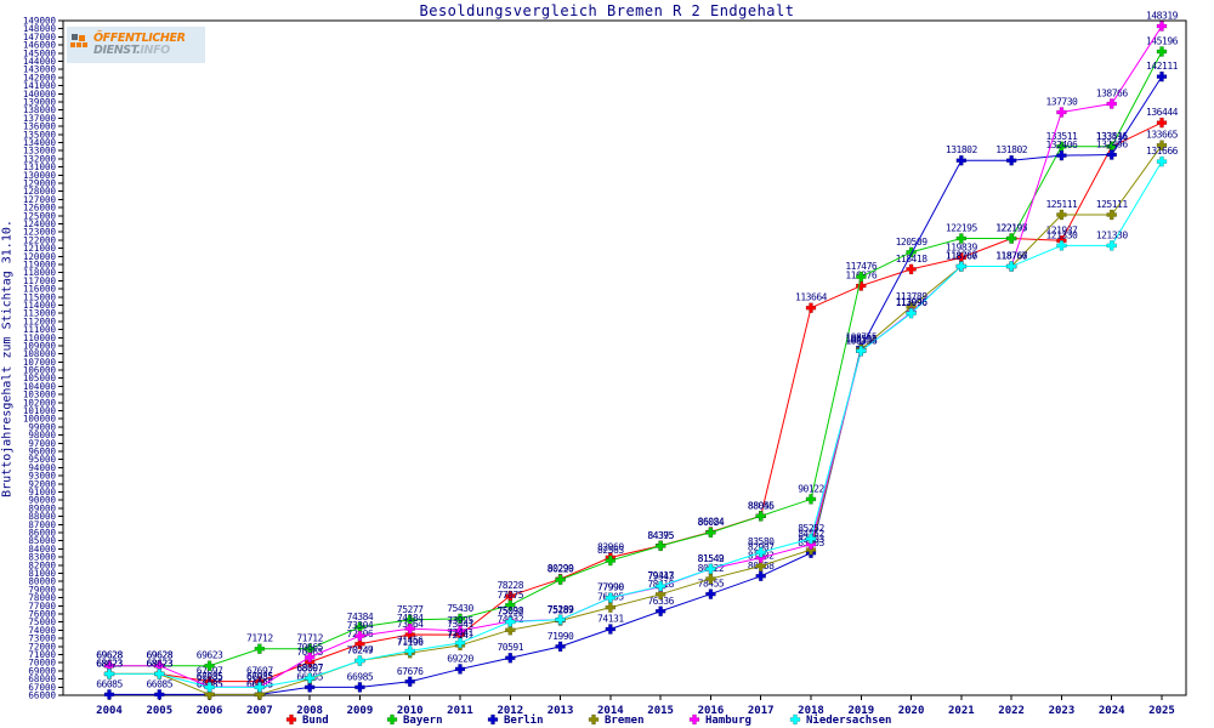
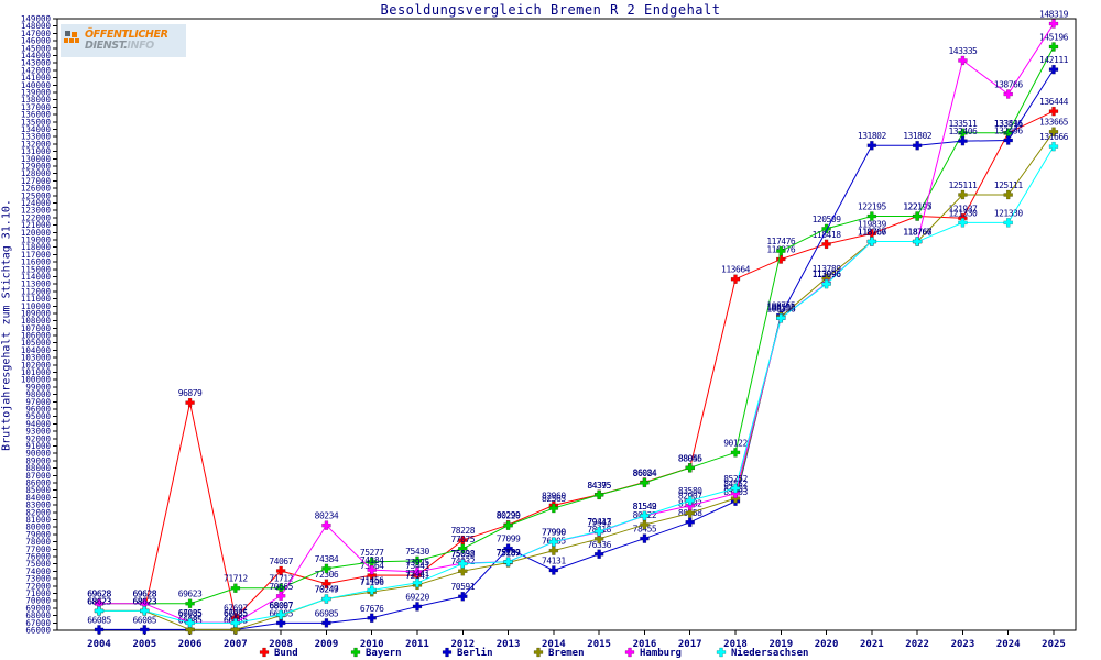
Bund/2006: 67697 -> 96879
Bund/2008: 70065 -> 74067
Hamburg/2009: 73304 -> 80234
Berlin/2013: 71990 -> 77099
Hamburg/2023: 137730 -> 143335
